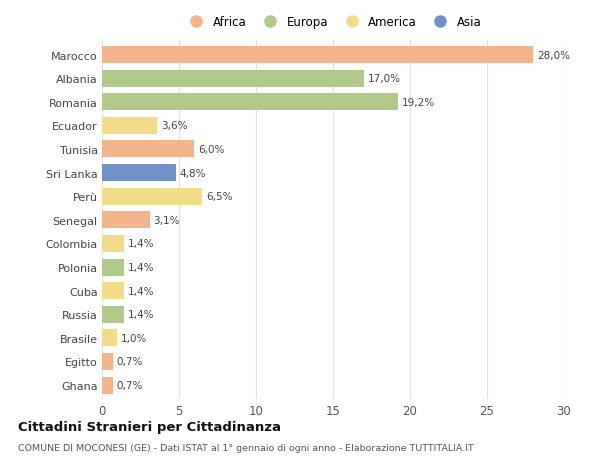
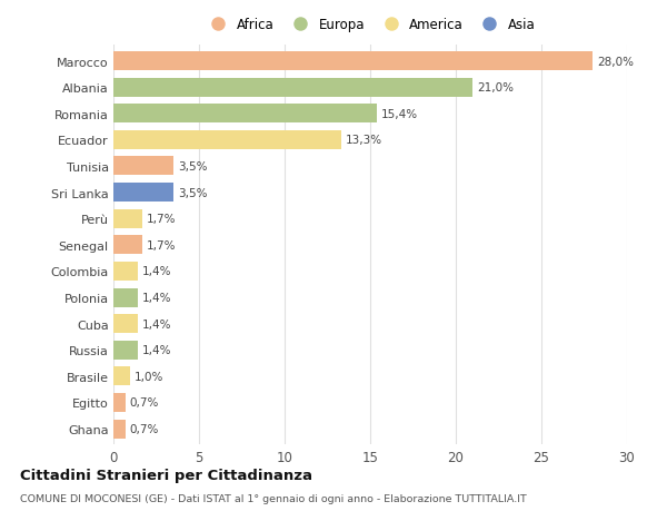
Albania: 17,0% -> 21,0%
Romania: 19,2% -> 15,4%
Ecuador: 3,6% -> 13,3%
Tunisia: 6,0% -> 3,5%
Sri Lanka: 4,8% -> 3,5%
Perù: 6,5% -> 1,7%
Senegal: 3,1% -> 1,7%
